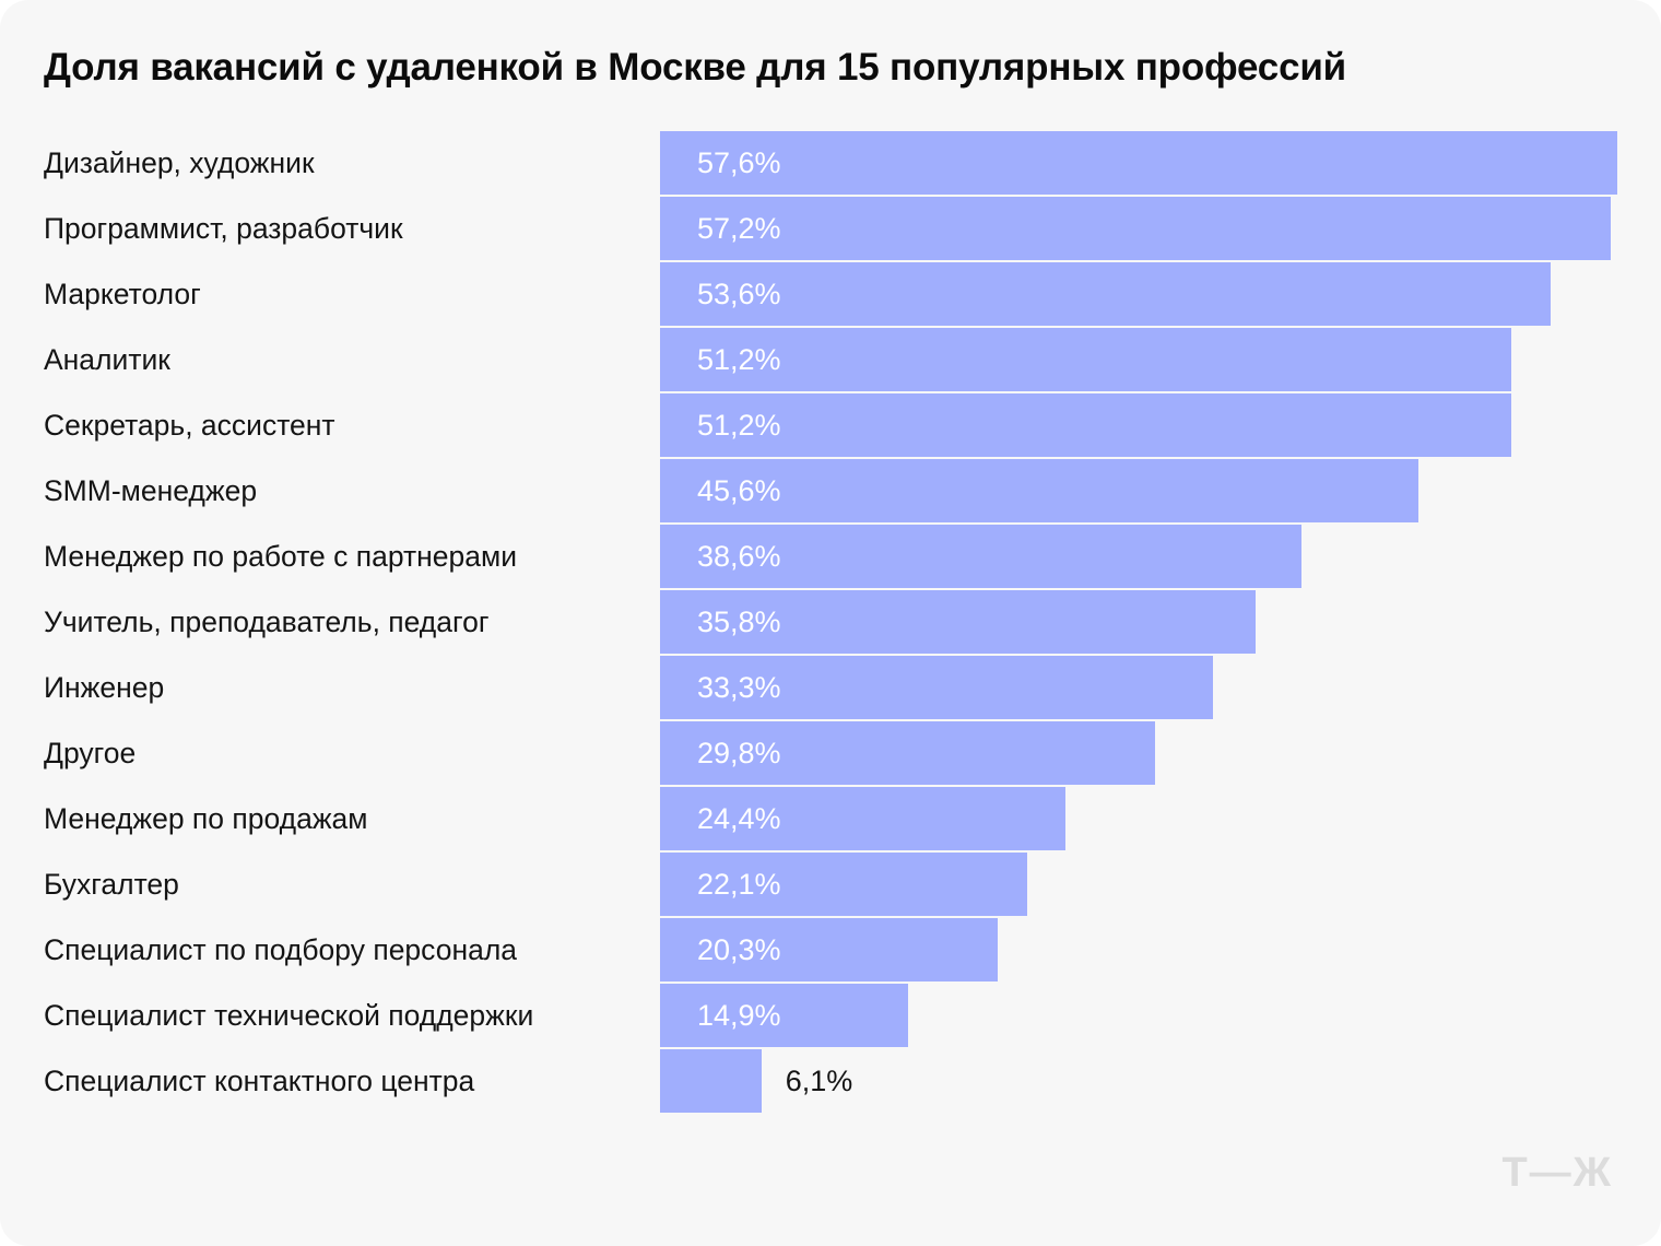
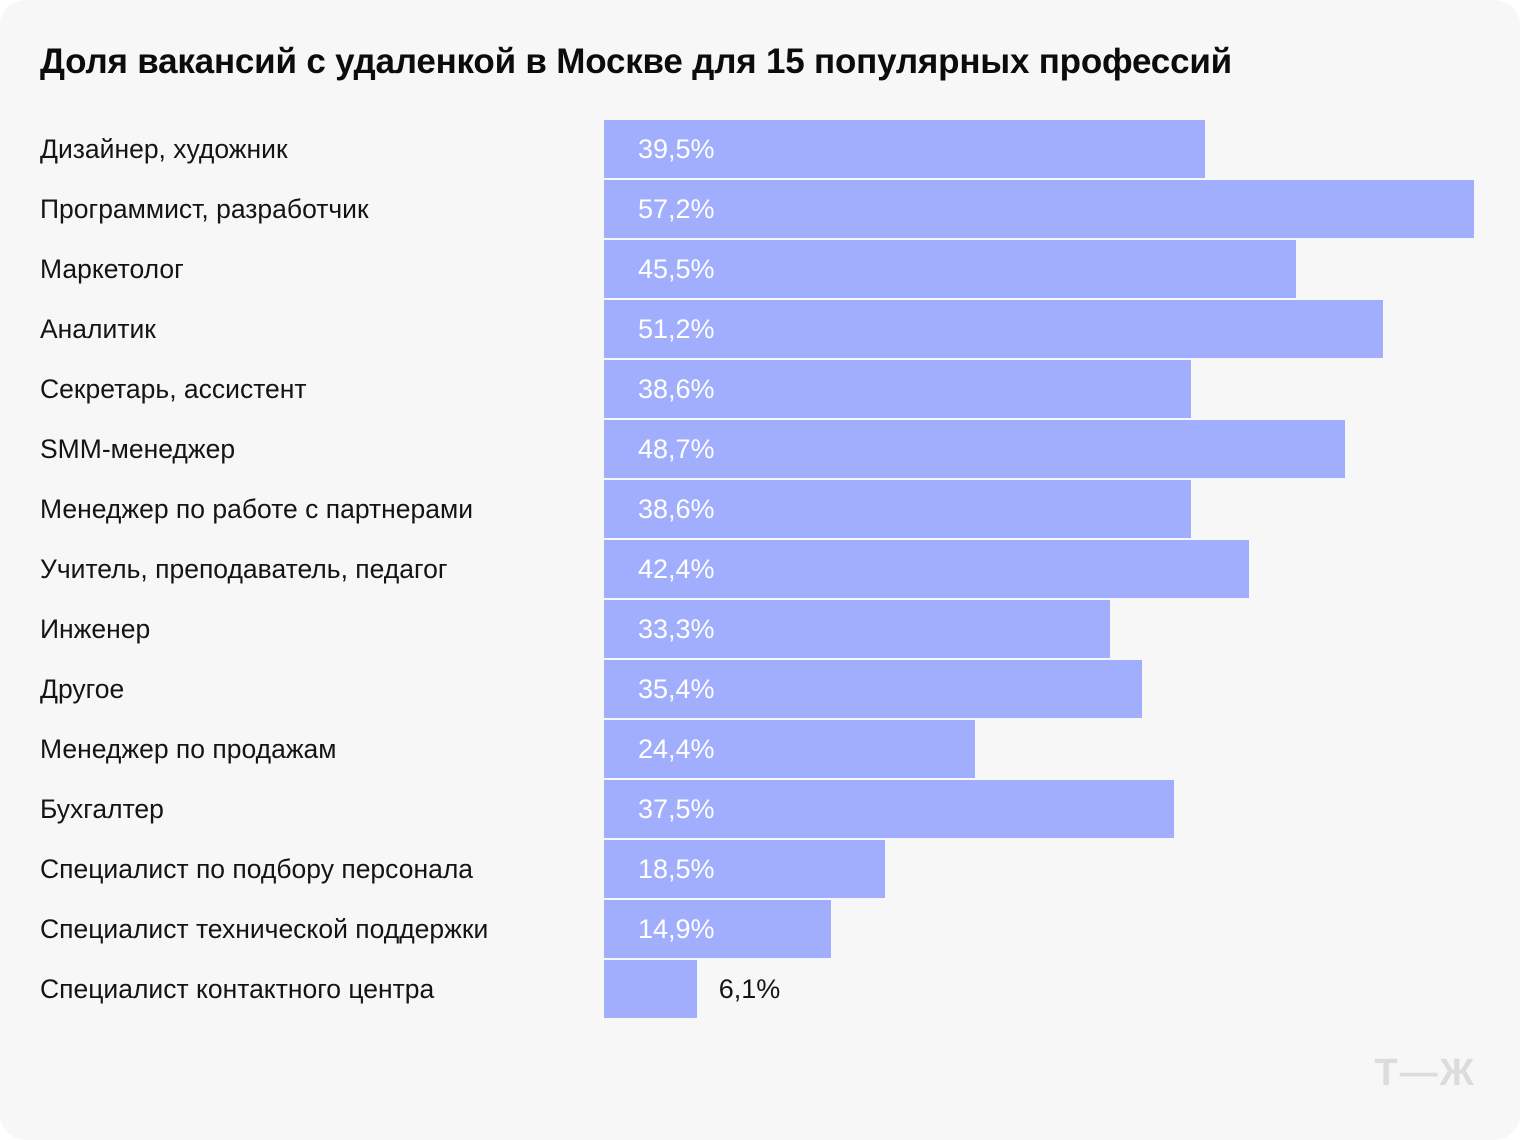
Дизайнер, художник: 57,6% -> 39,5%
Маркетолог: 53,6% -> 45,5%
Секретарь, ассистент: 51,2% -> 38,6%
SMM-менеджер: 45,6% -> 48,7%
Учитель, преподаватель, педагог: 35,8% -> 42,4%
Другое: 29,8% -> 35,4%
Бухгалтер: 22,1% -> 37,5%
Специалист по подбору персонала: 20,3% -> 18,5%
